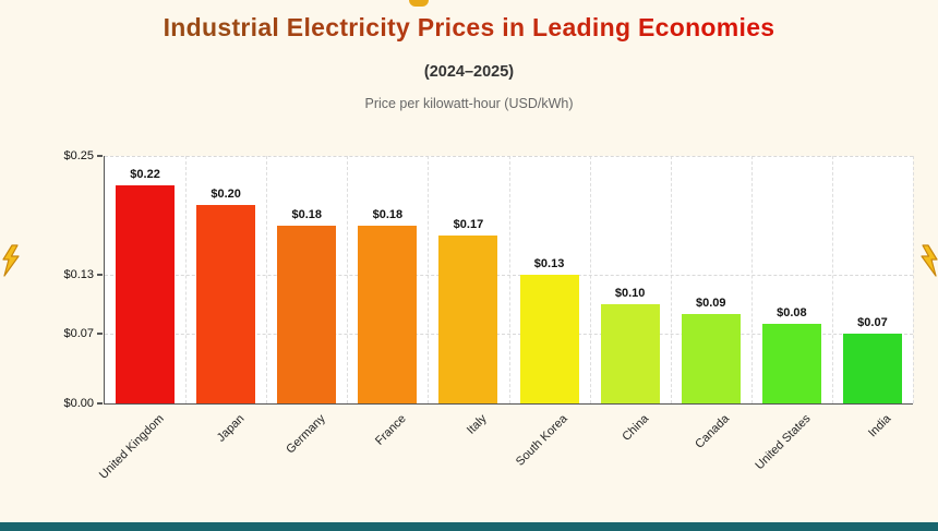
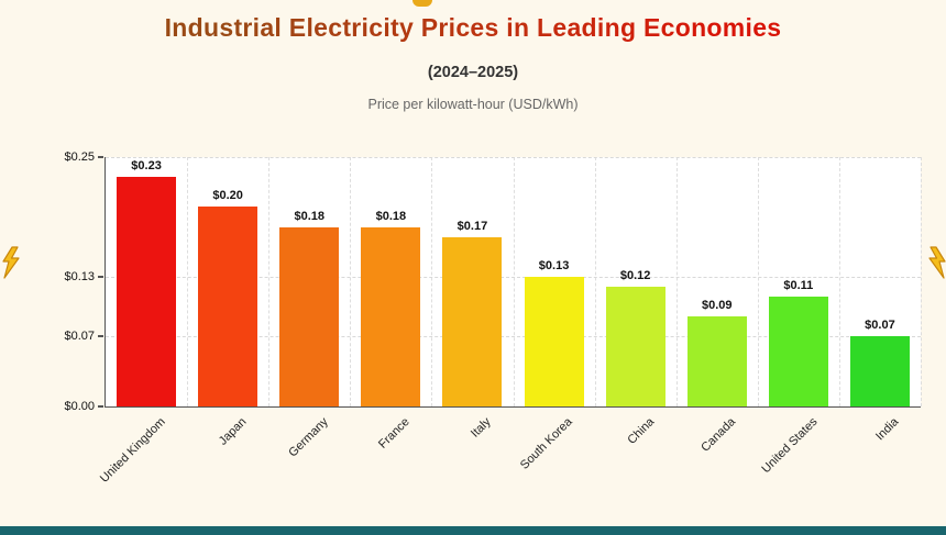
United Kingdom: $0.22 -> $0.23
China: $0.10 -> $0.12
United States: $0.08 -> $0.11
